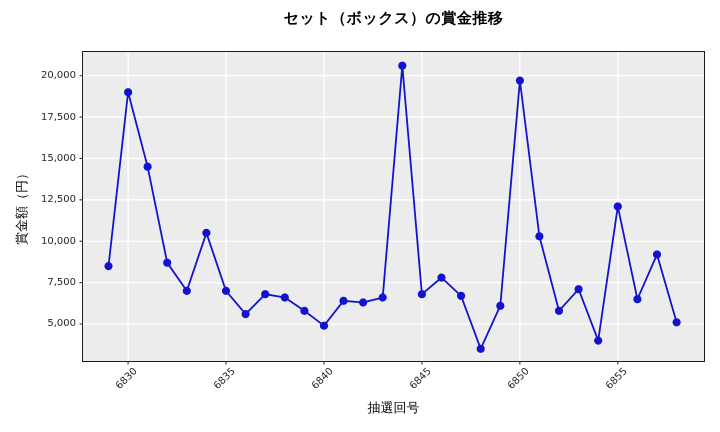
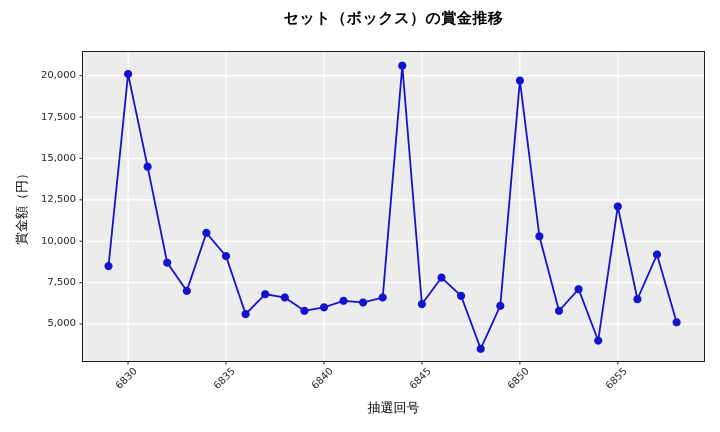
6830: 19000 -> 20100
6835: 7000 -> 9100
6840: 4900 -> 6000
6845: 6800 -> 6200
